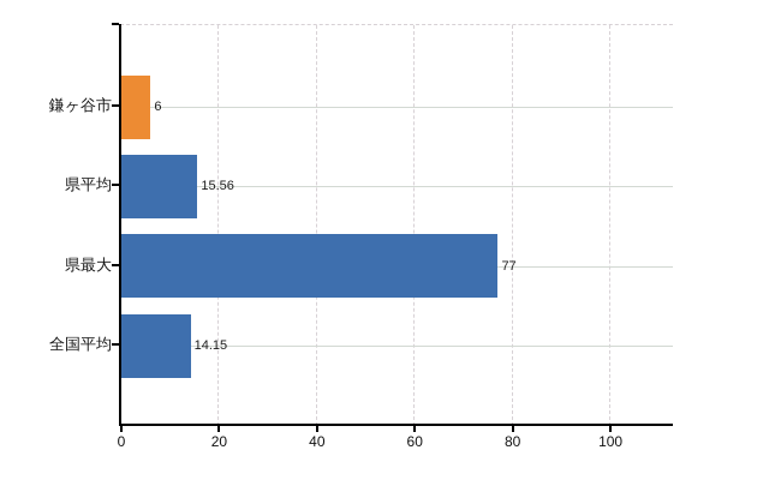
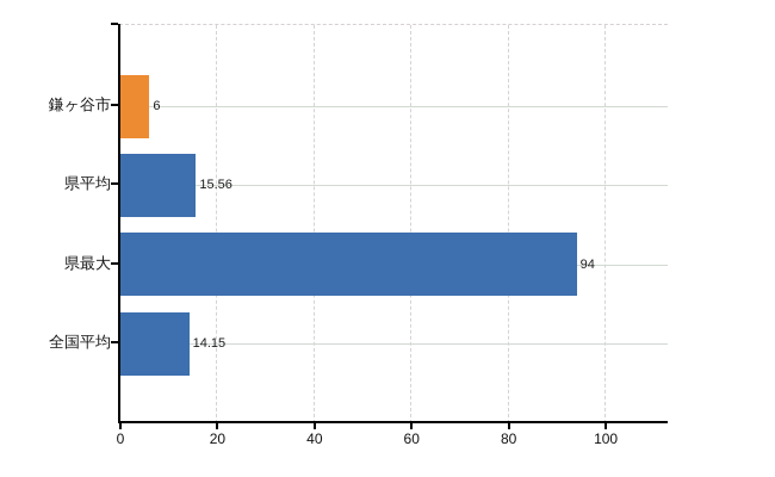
県最大: 77 -> 94
